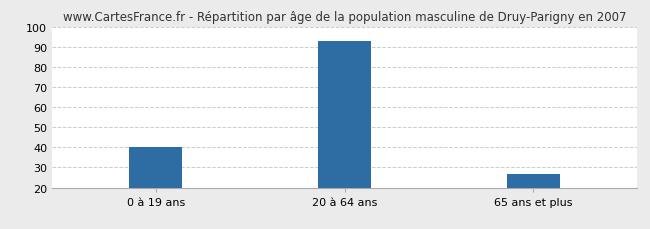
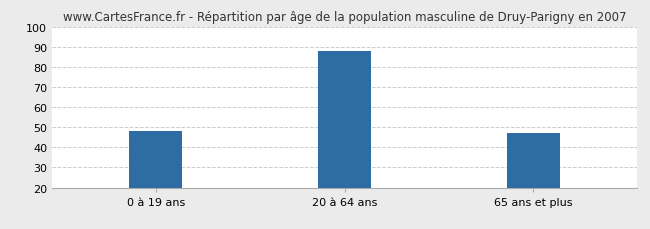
0 à 19 ans: 40 -> 48
20 à 64 ans: 93 -> 88
65 ans et plus: 27 -> 47
